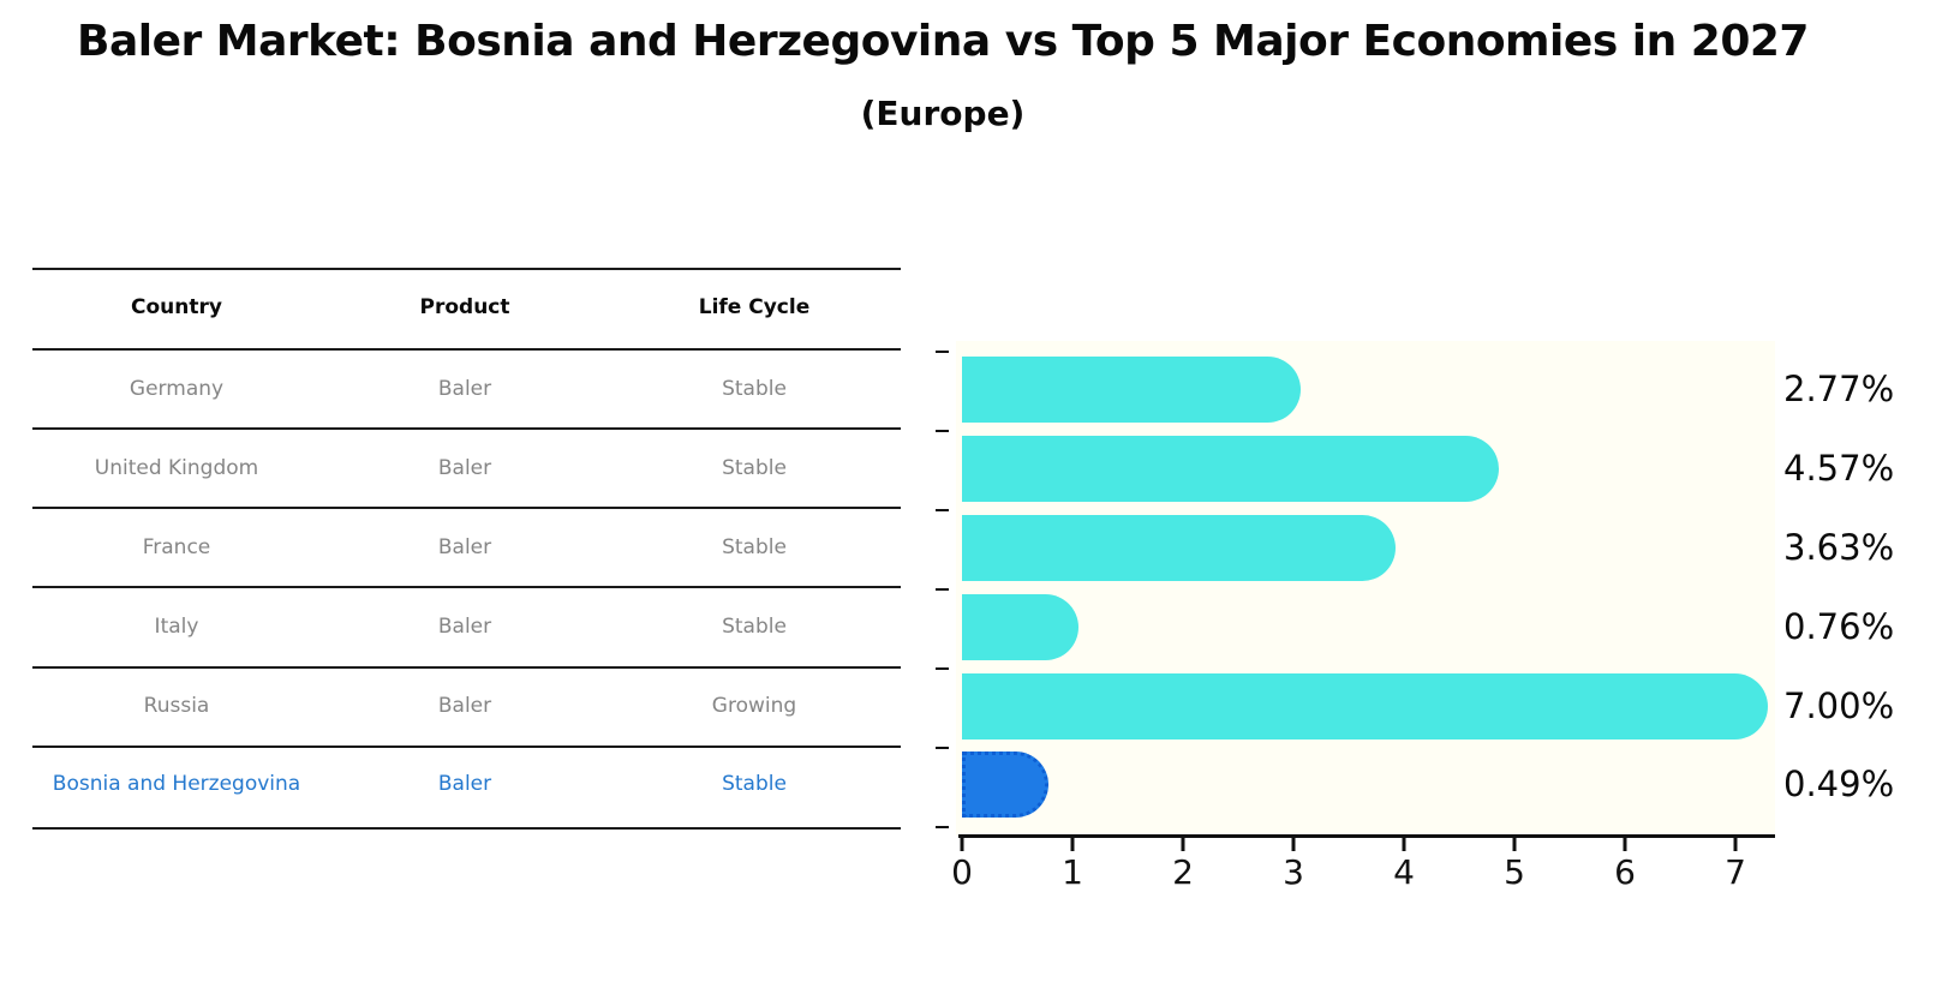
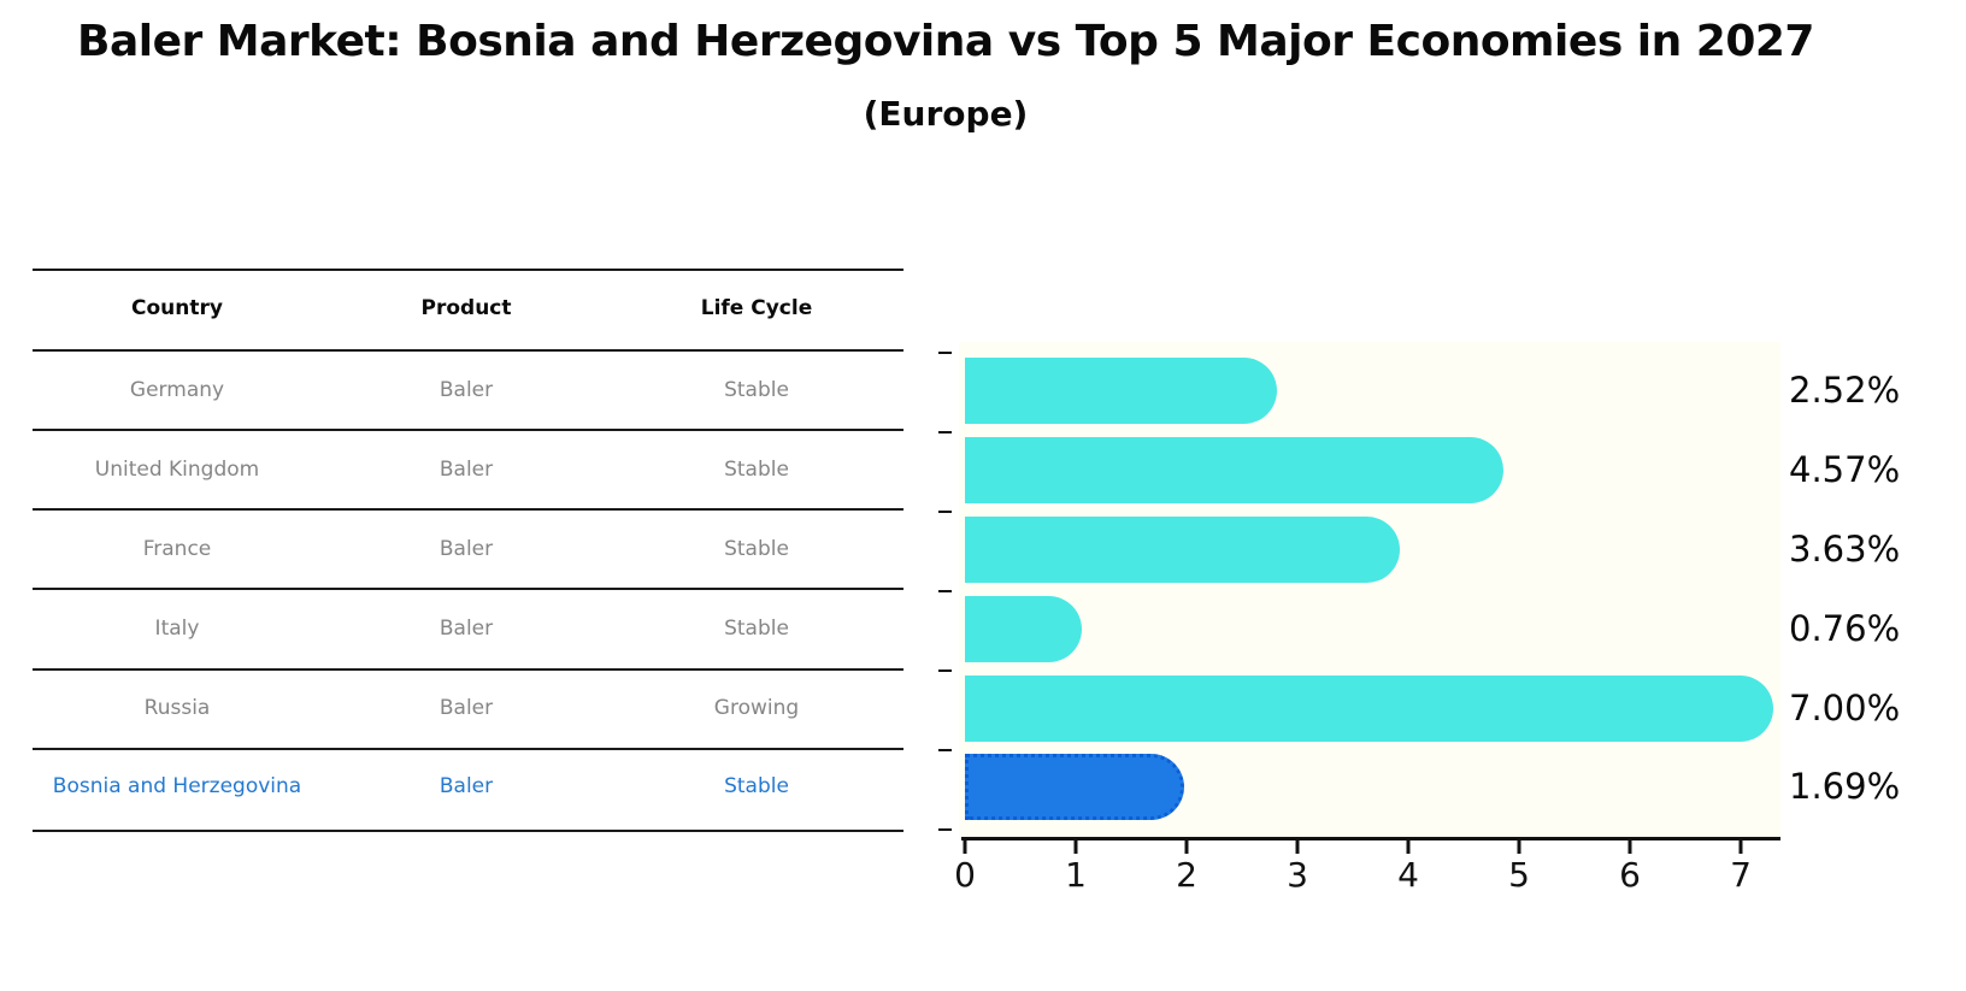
Germany: 2.77% -> 2.52%
Bosnia and Herzegovina: 0.49% -> 1.69%
